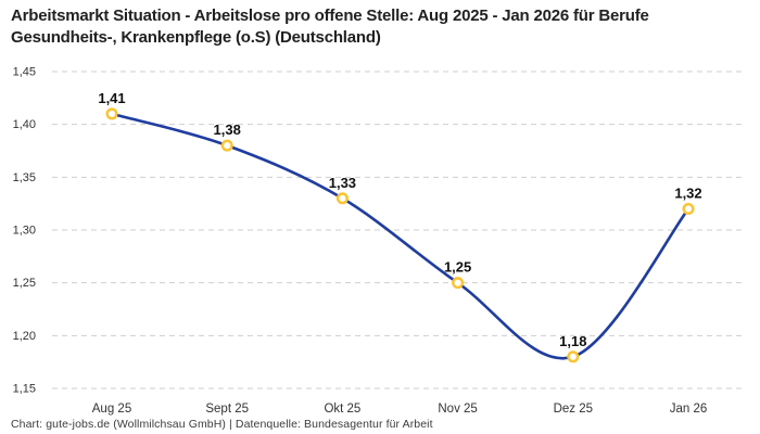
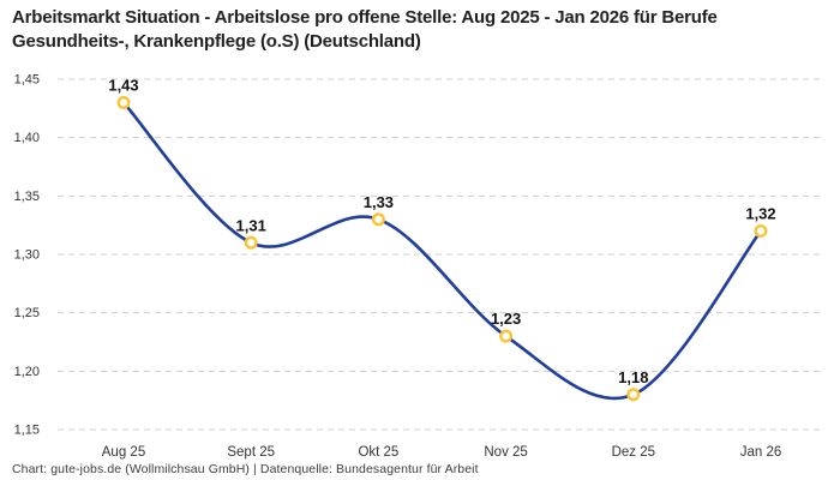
Aug 25: 1,41 -> 1,43
Sept 25: 1,38 -> 1,31
Nov 25: 1,25 -> 1,23
